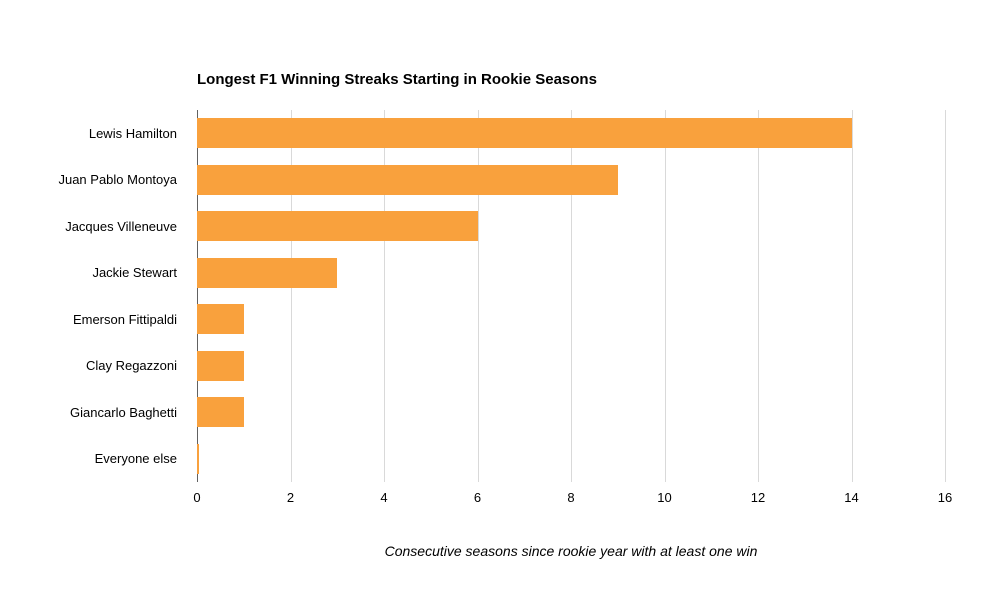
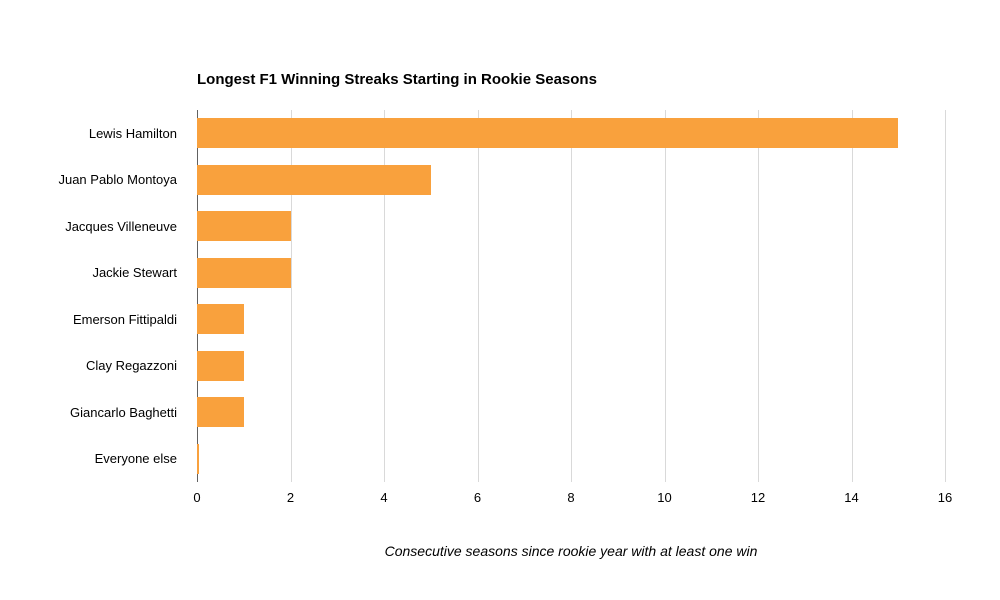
Lewis Hamilton: 14 -> 15
Juan Pablo Montoya: 9 -> 5
Jacques Villeneuve: 6 -> 2
Jackie Stewart: 3 -> 2
